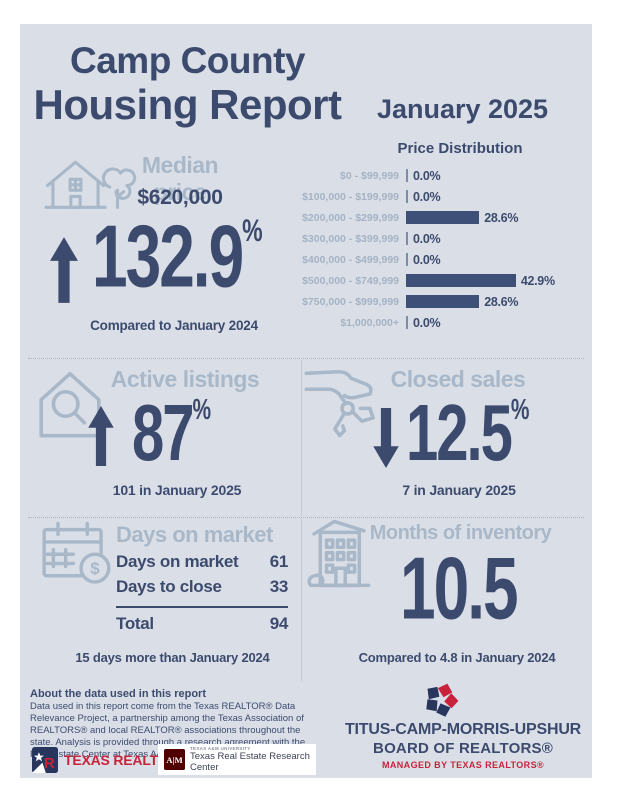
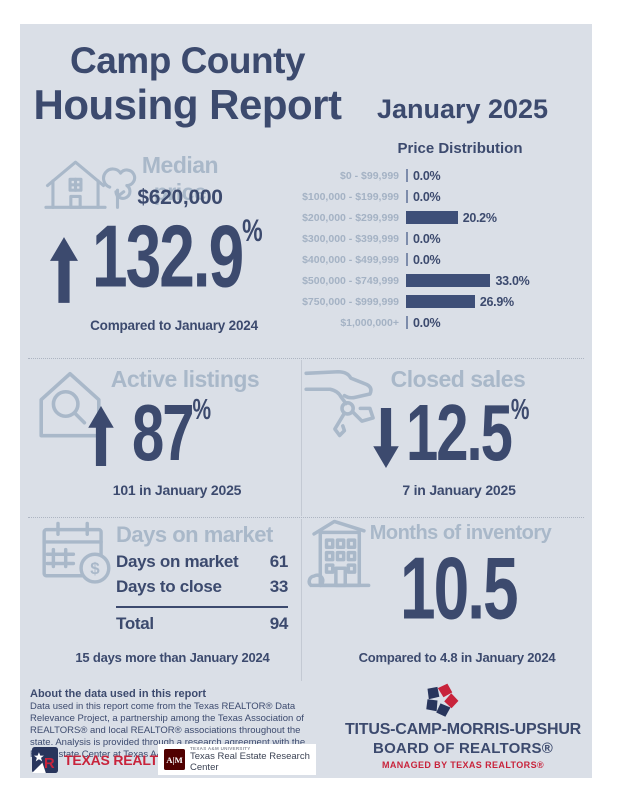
$200,000 - $299,999: 28.6% -> 20.2%
$500,000 - $749,999: 42.9% -> 33.0%
$750,000 - $999,999: 28.6% -> 26.9%
